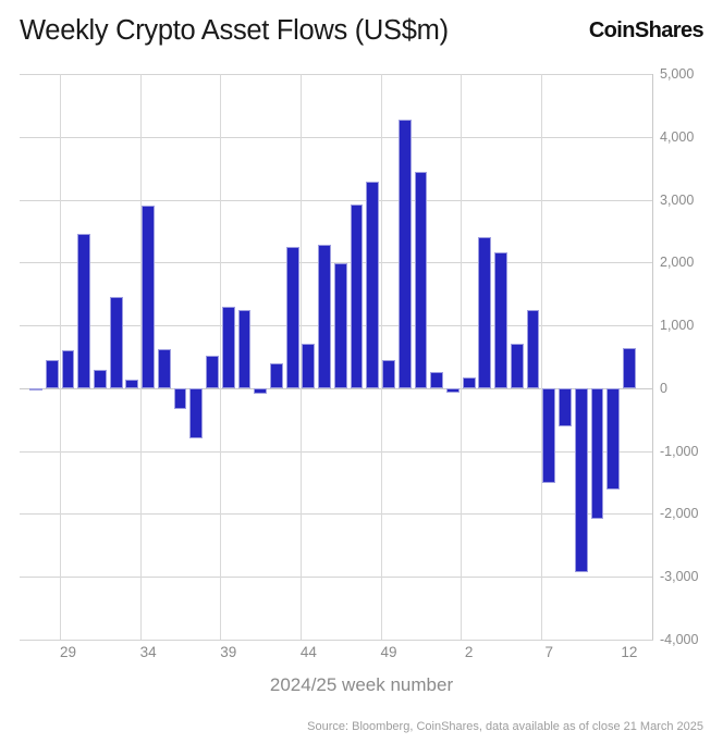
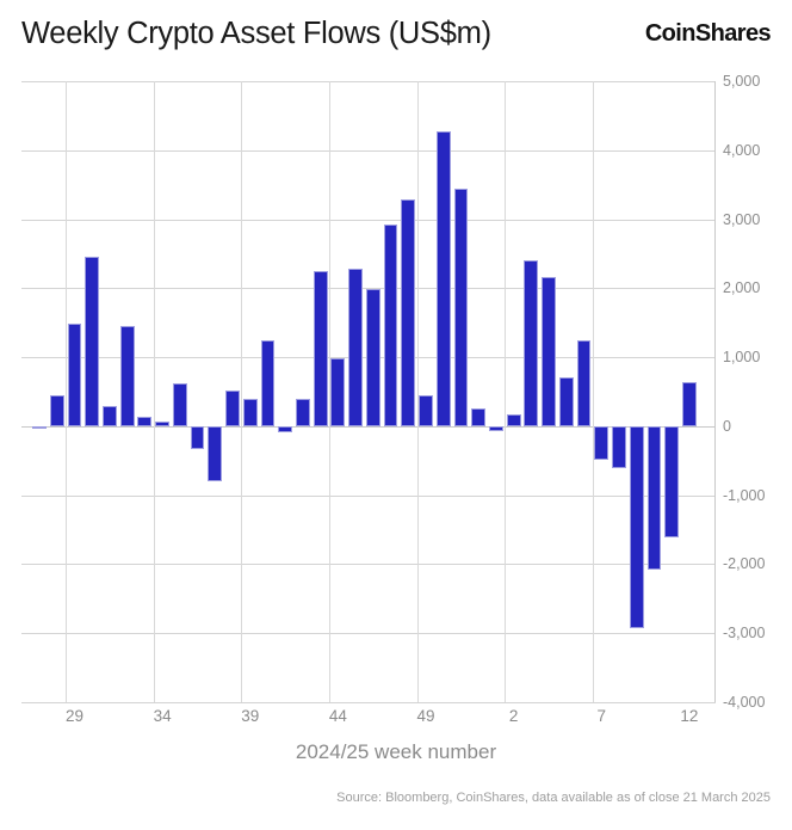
29: 600 -> 1500
34: 2900 -> 100
39: 1300 -> 400
44: 700 -> 1000
7: -1500 -> -500
